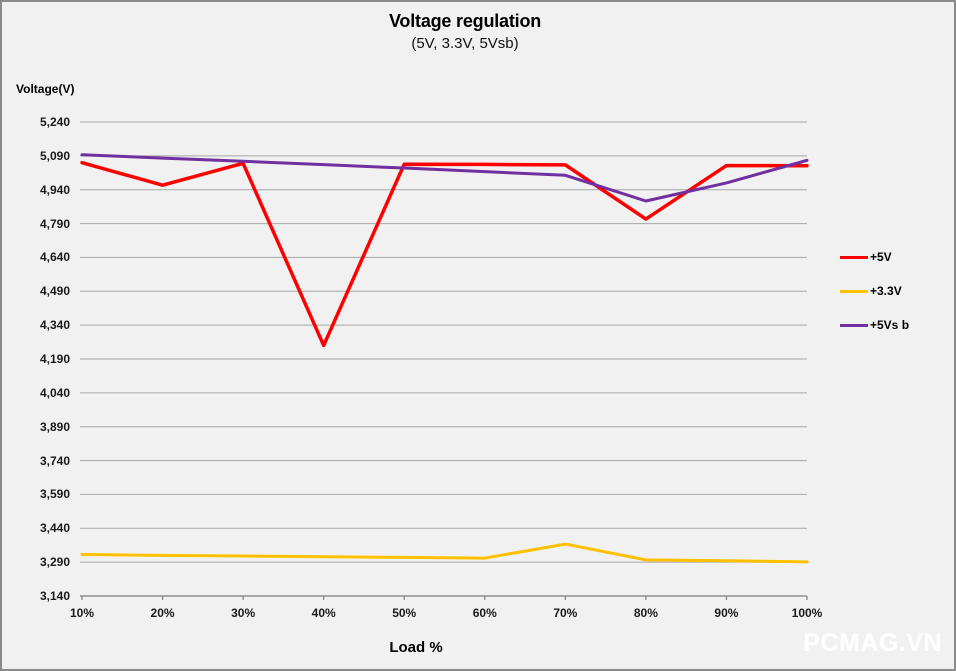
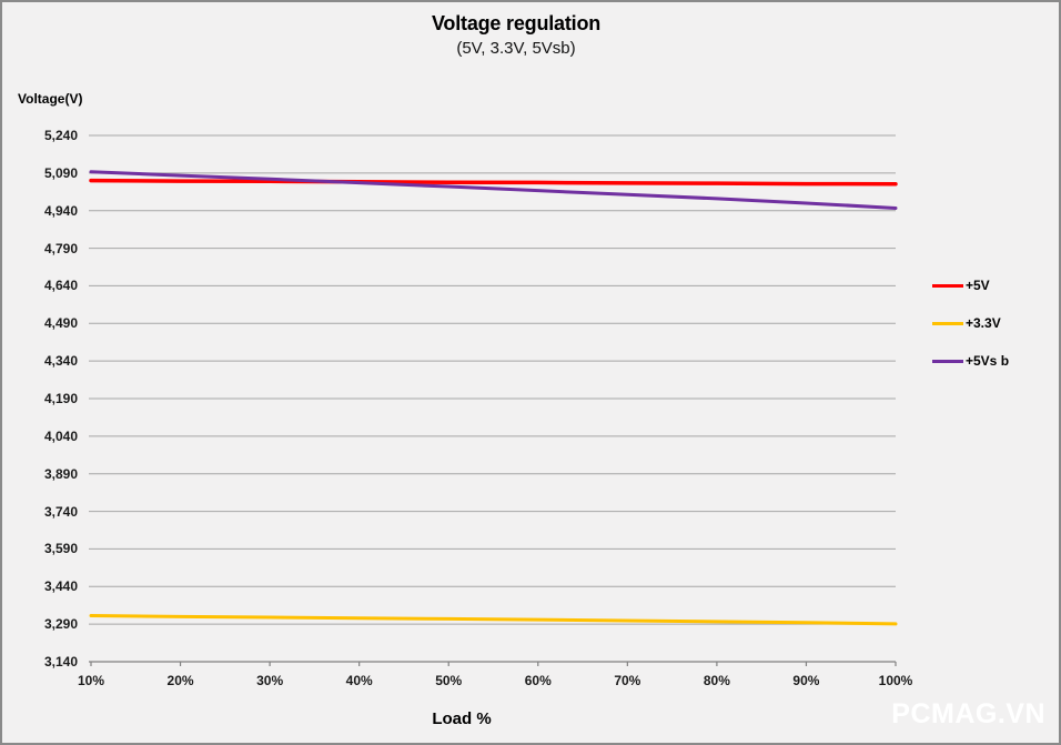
+5V/20%: 4960 -> 5060
+5V/40%: 4250 -> 5060
+3.3V/70%: 3370 -> 3300
+5V/80%: 4810 -> 5050
+5Vs b/80%: 4890 -> 4990
+5Vs b/100%: 5070 -> 4950
